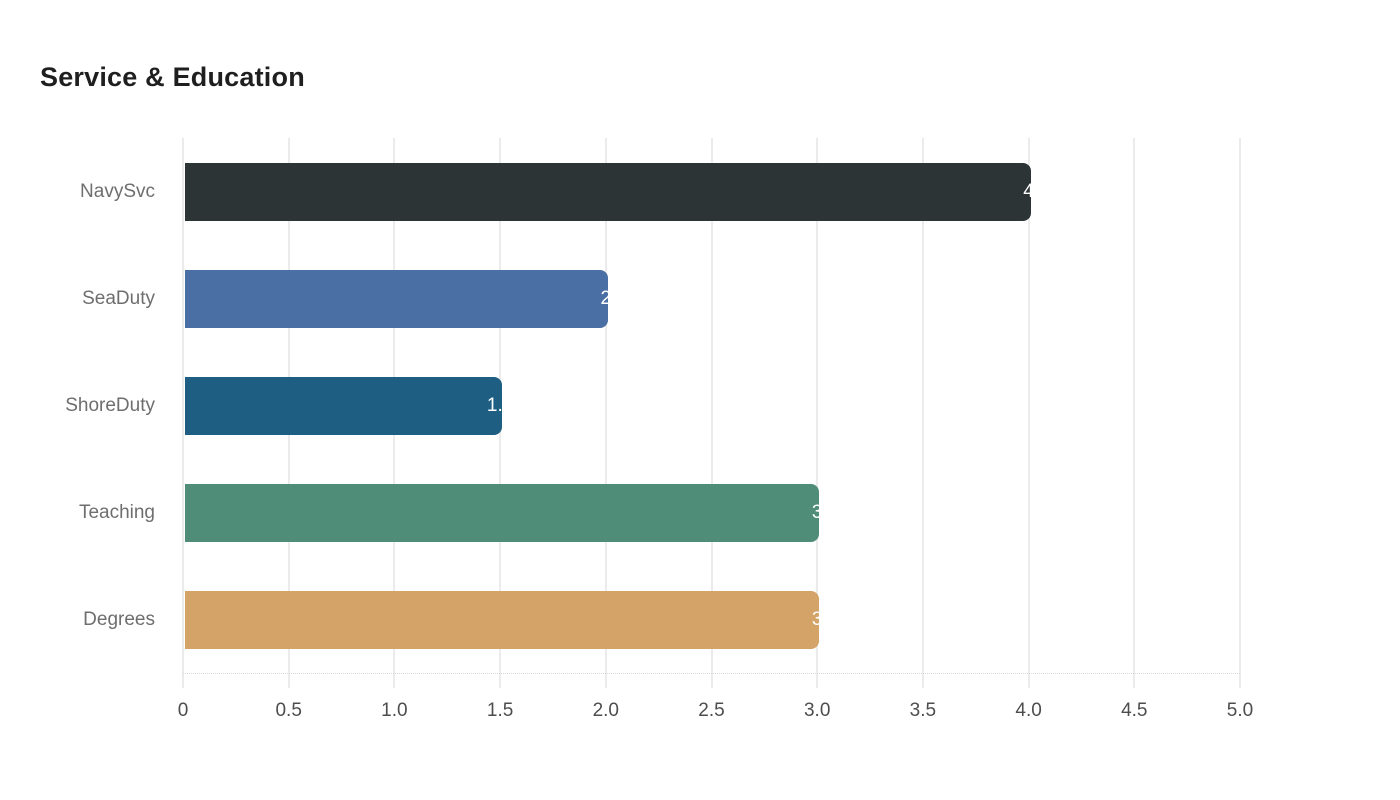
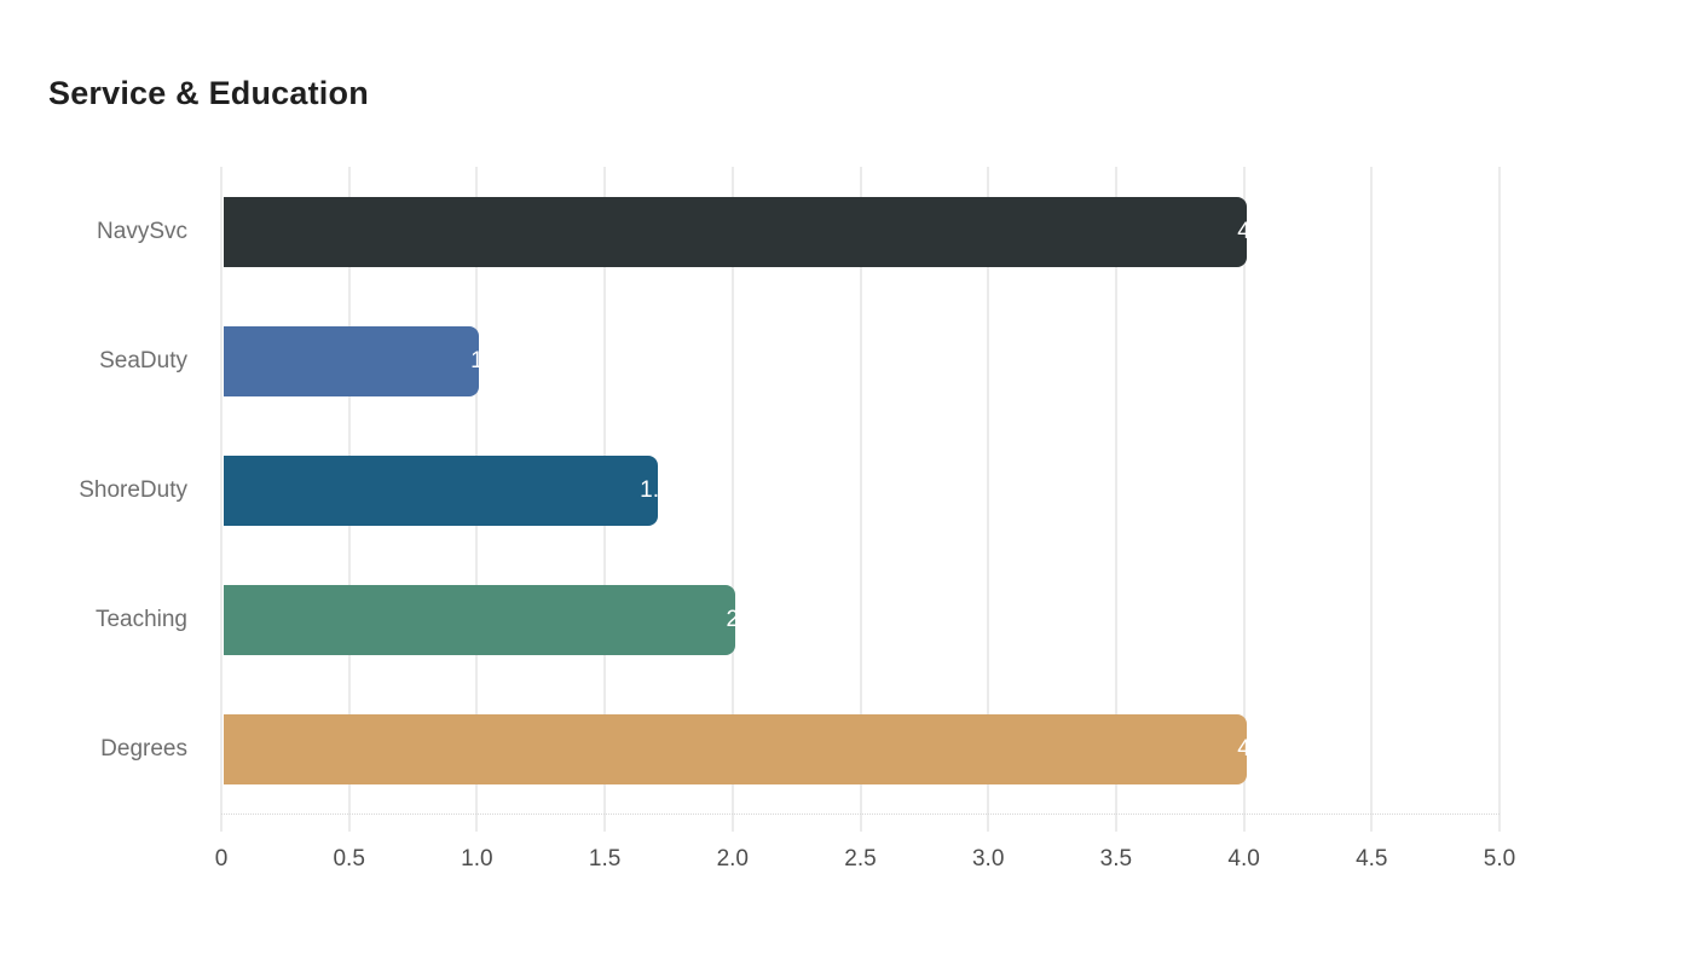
SeaDuty: 2 -> 1
ShoreDuty: 1.5 -> 1.7
Teaching: 3 -> 2
Degrees: 3 -> 4
